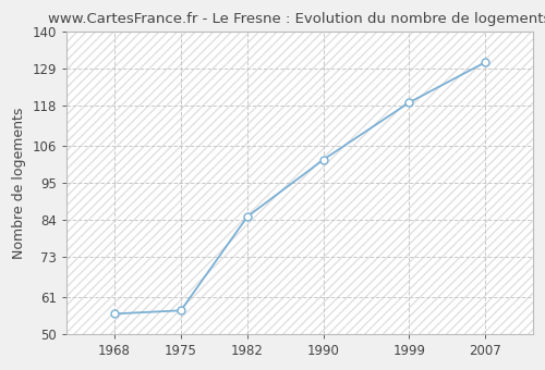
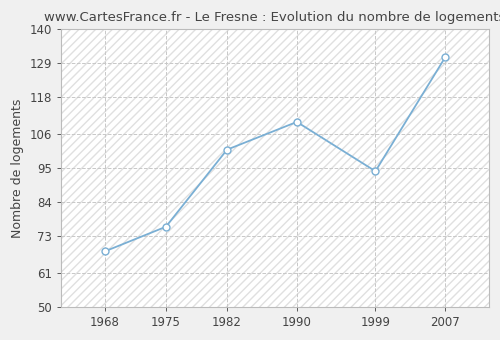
1968: 56 -> 68
1975: 57 -> 76
1982: 85 -> 101
1990: 102 -> 110
1999: 119 -> 94
